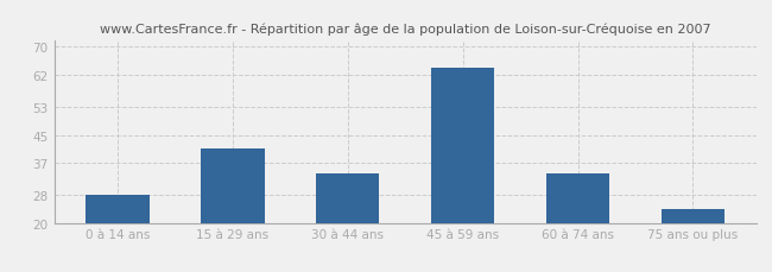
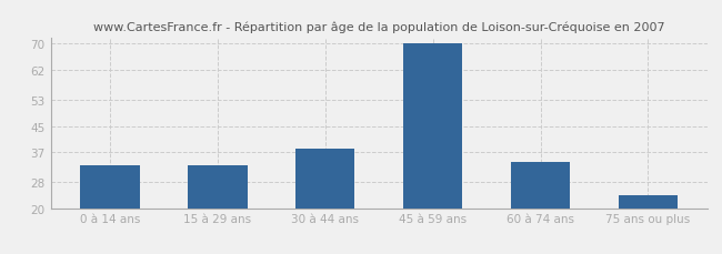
0 à 14 ans: 28 -> 33
15 à 29 ans: 41 -> 33
30 à 44 ans: 34 -> 38
45 à 59 ans: 64 -> 70
